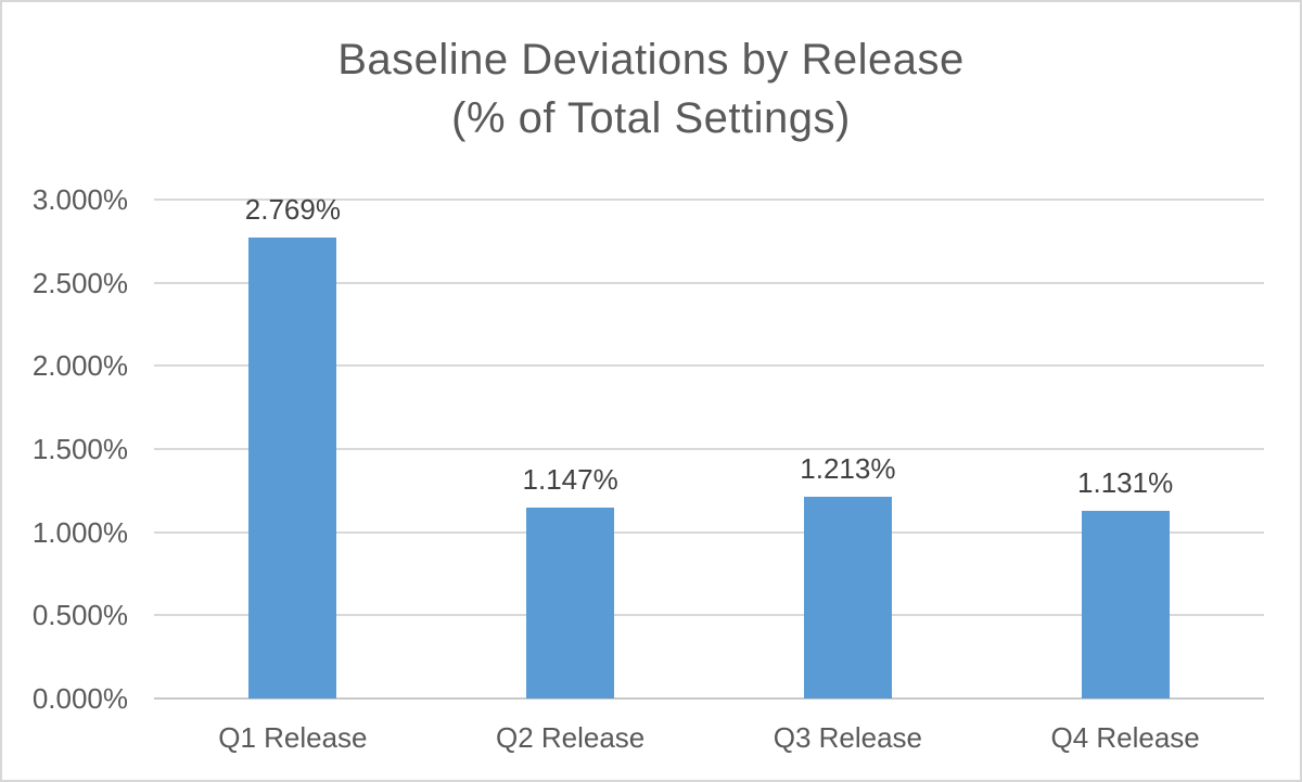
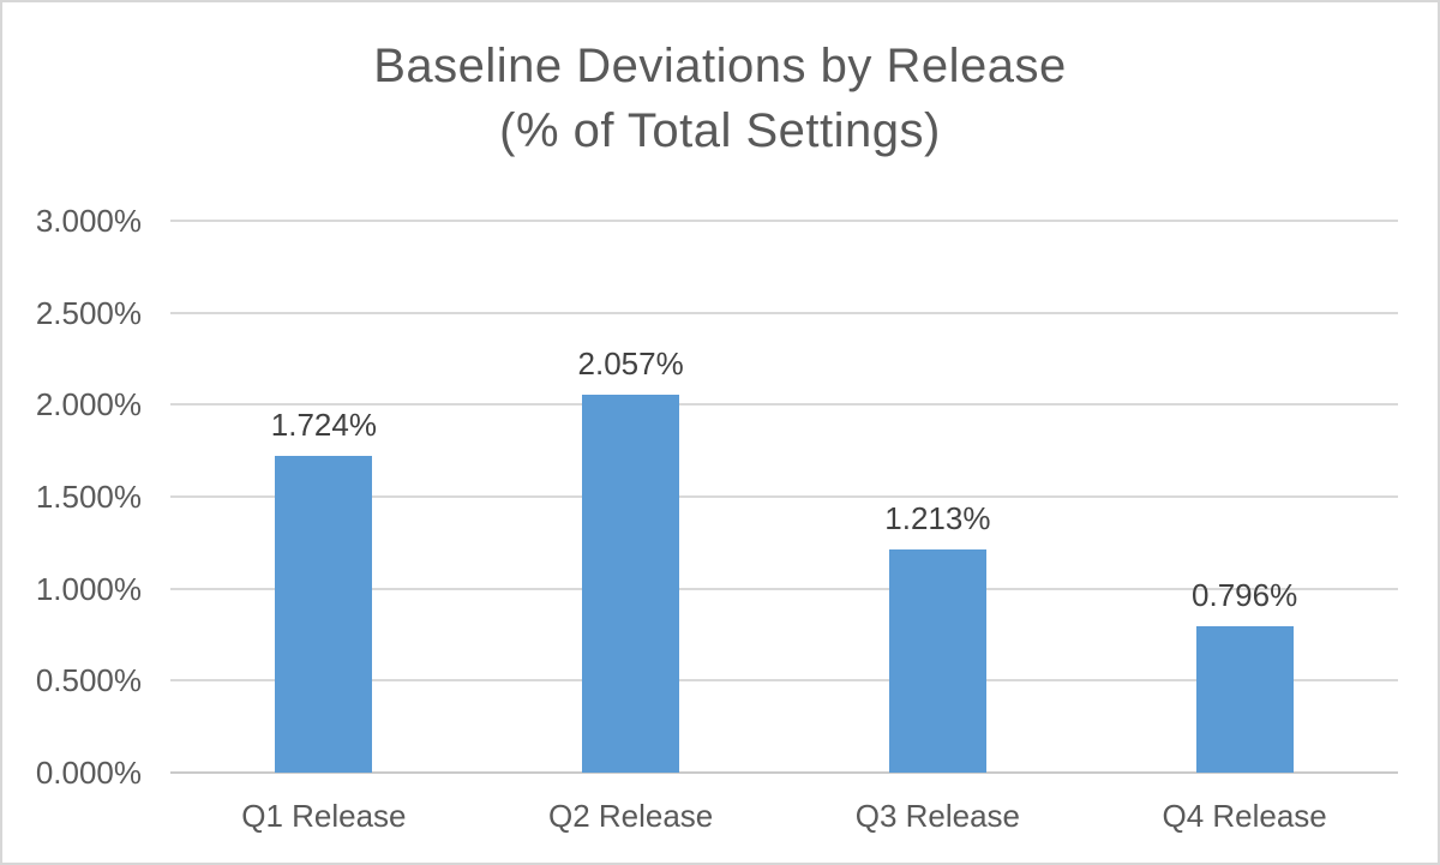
Q1 Release: 2.769% -> 1.724%
Q2 Release: 1.147% -> 2.057%
Q4 Release: 1.131% -> 0.796%
